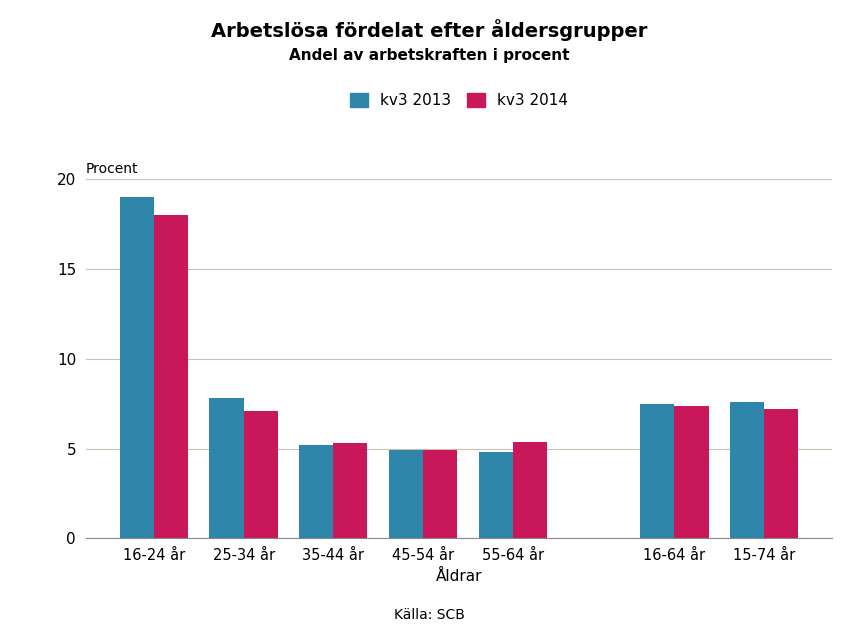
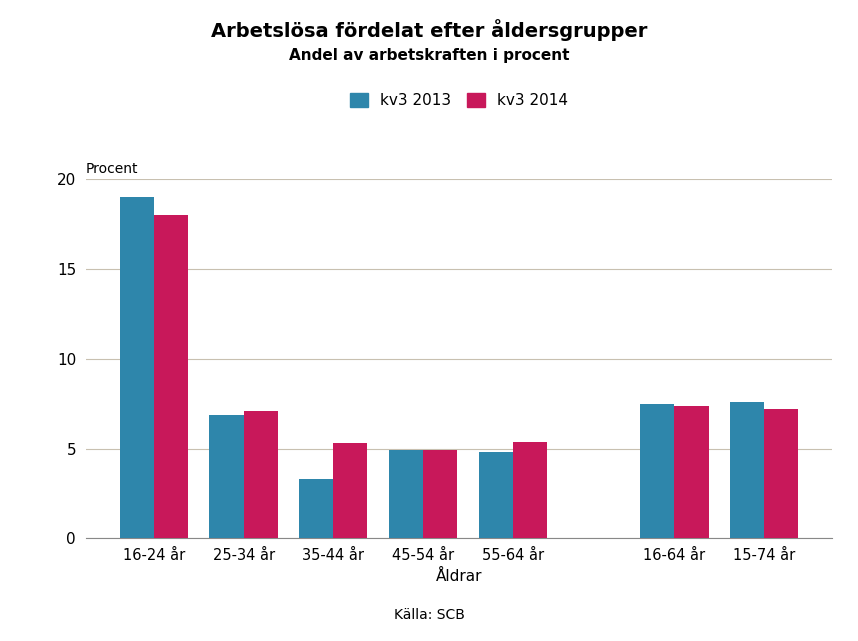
kv3 2013/25-34 år: 7.8 -> 6.9
kv3 2013/35-44 år: 5.2 -> 3.3
